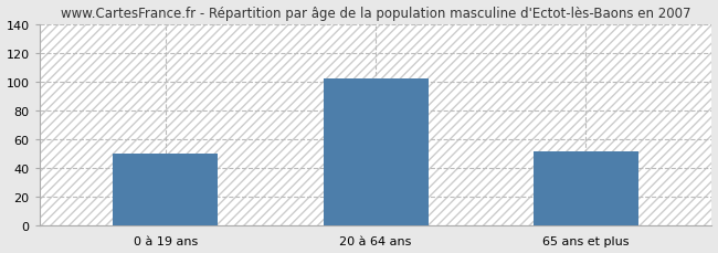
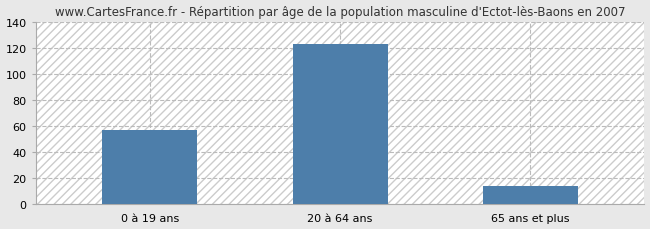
0 à 19 ans: 50 -> 57
20 à 64 ans: 102 -> 123
65 ans et plus: 51 -> 14
